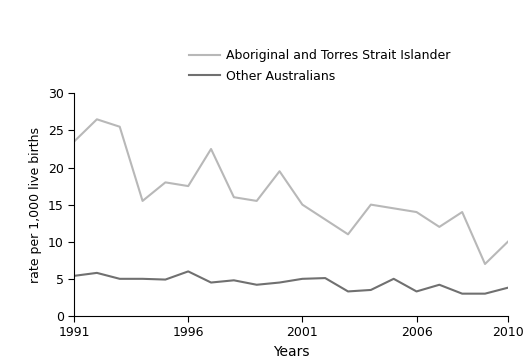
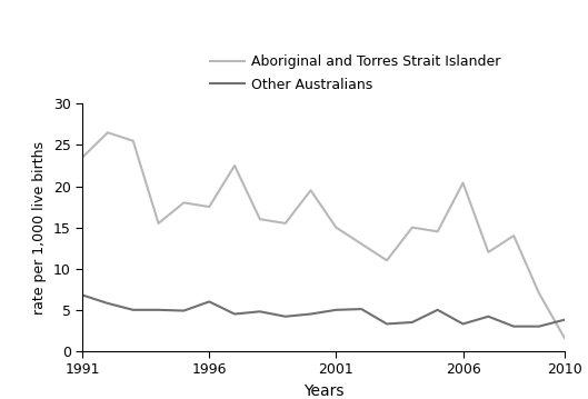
Other Australians/1991: 5.4 -> 6.8
Aboriginal and Torres Strait Islander/2006: 14.0 -> 20.4
Aboriginal and Torres Strait Islander/2010: 10.0 -> 1.6
